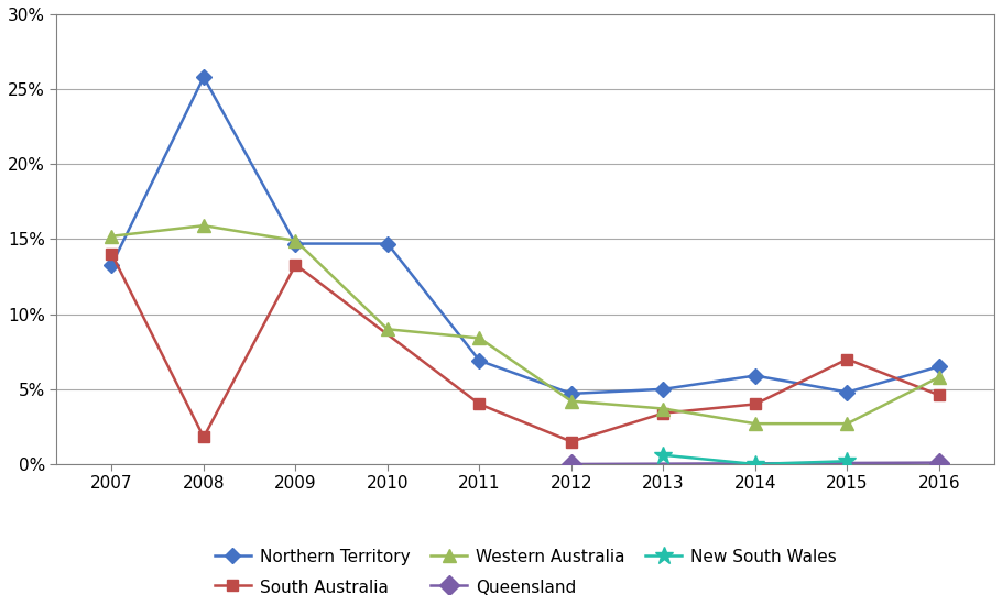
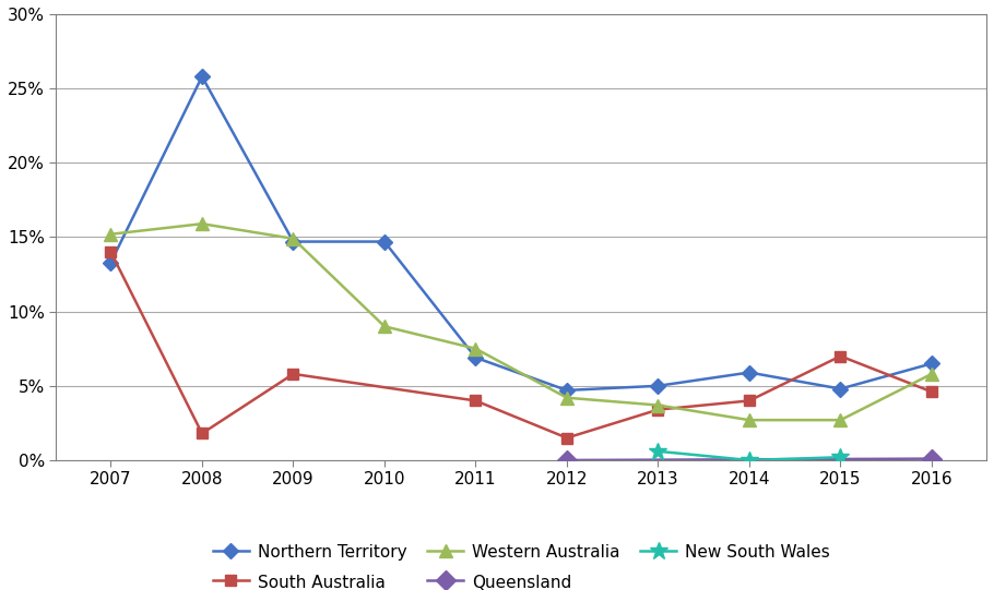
South Australia/2009: 13.3% -> 5.8%
Western Australia/2011: 8.4% -> 7.5%
